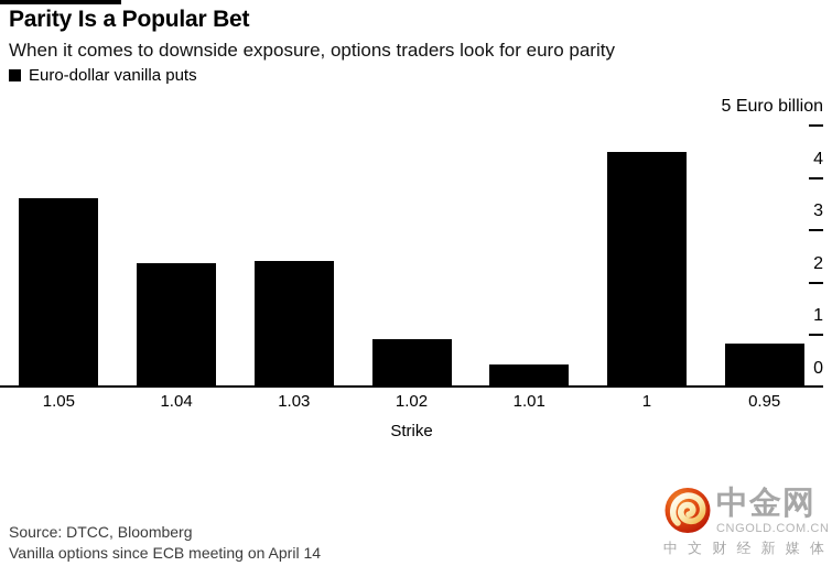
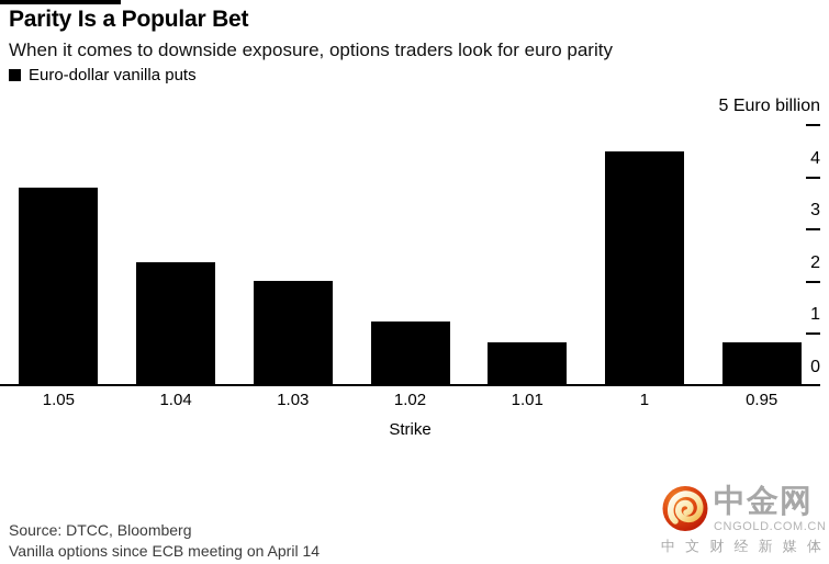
1.05: 3.6 -> 3.8
1.03: 2.4 -> 2.0
1.02: 0.9 -> 1.2
1.01: 0.4 -> 0.8
